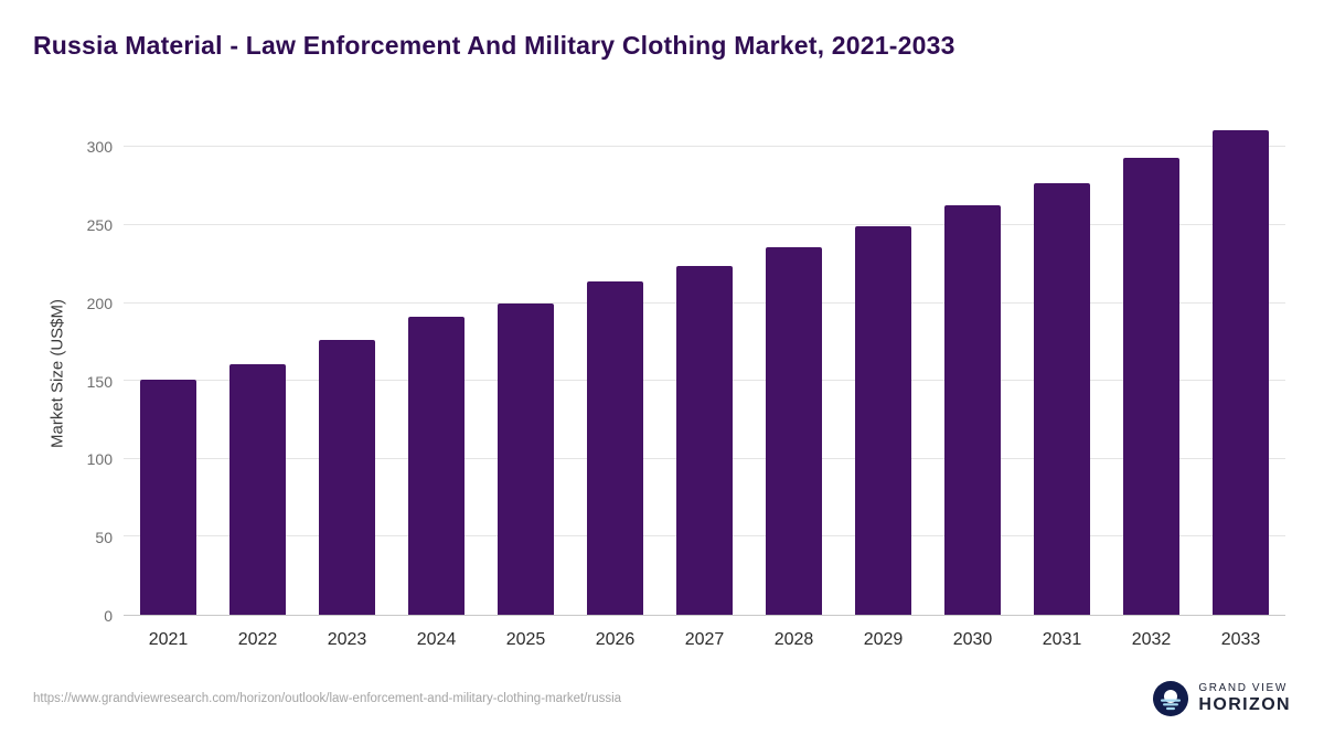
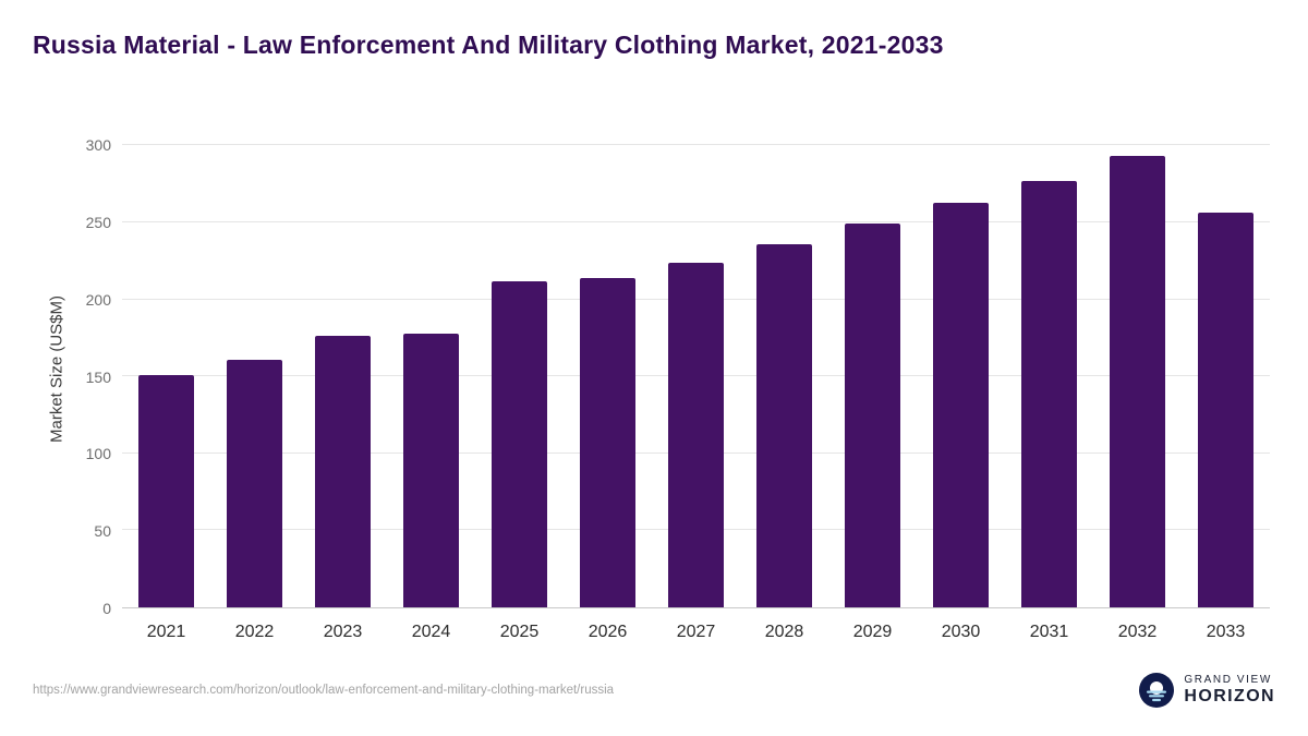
2024: 191 -> 178
2025: 200 -> 212
2033: 311 -> 256
